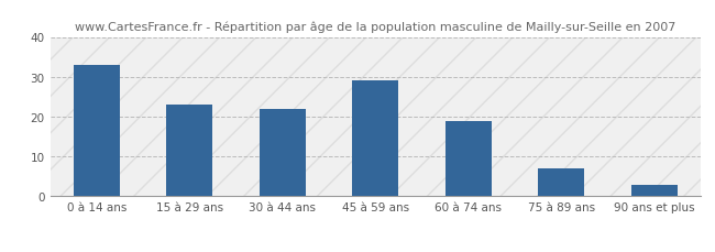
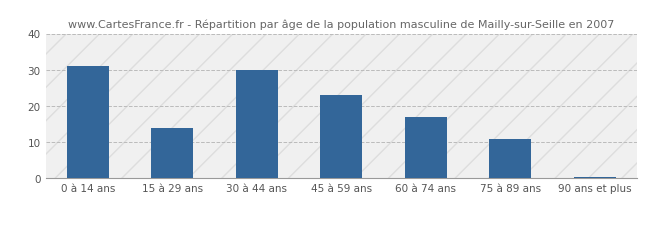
0 à 14 ans: 33.0 -> 31.0
15 à 29 ans: 23.0 -> 14.0
30 à 44 ans: 22.0 -> 30.0
45 à 59 ans: 29.0 -> 23.0
60 à 74 ans: 19.0 -> 17.0
75 à 89 ans: 7.0 -> 11.0
90 ans et plus: 3.0 -> 0.5
